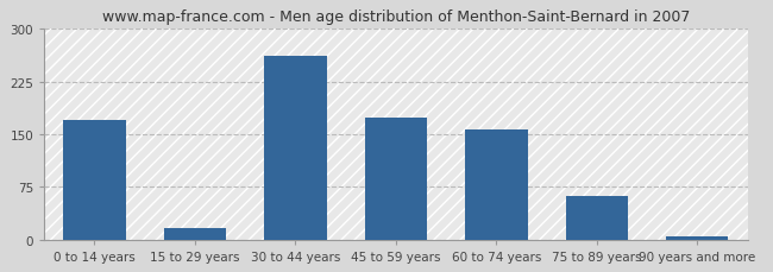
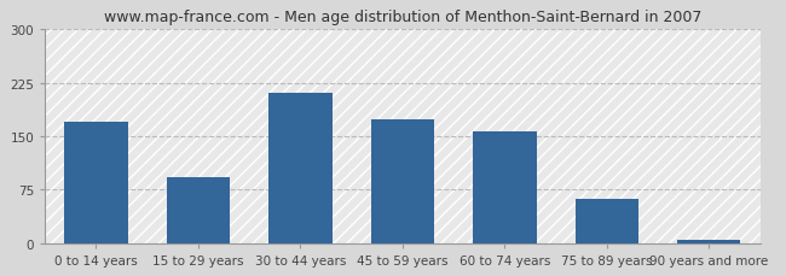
15 to 29 years: 16 -> 93
30 to 44 years: 262 -> 210
